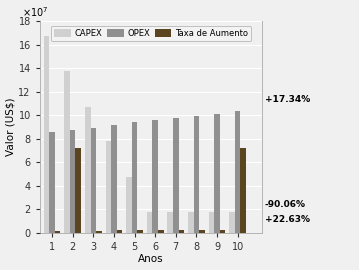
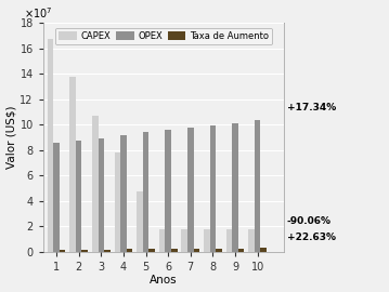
Taxa de Aumento/2: 7.2 -> 0.2
Taxa de Aumento/10: 7.2 -> 0.3
